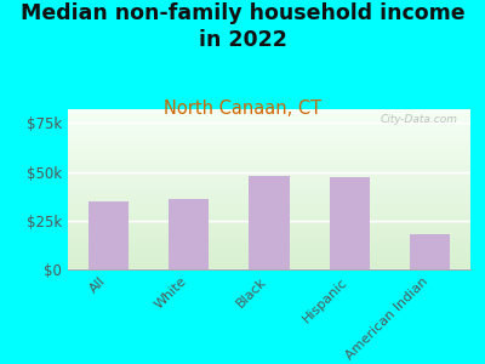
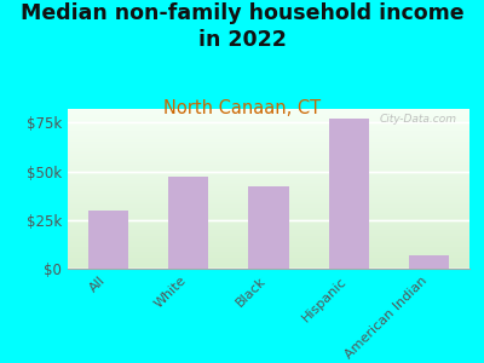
All: $35k -> $30k
White: $36k -> $47k
Black: $48k -> $42k
Hispanic: $48k -> $77k
American Indian: $18k -> $7k
